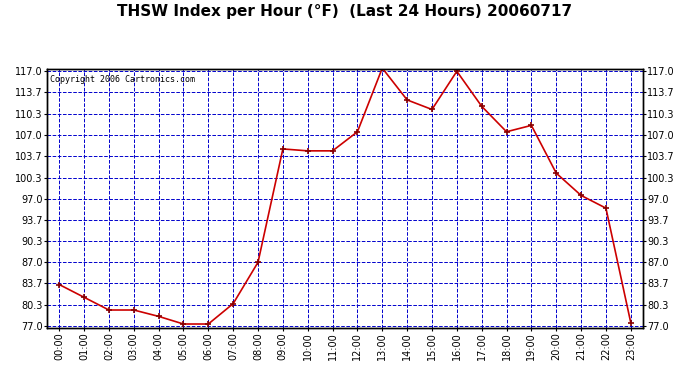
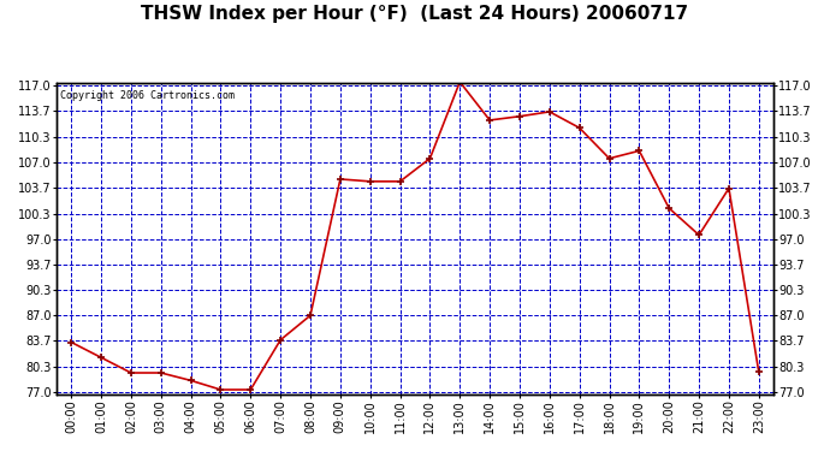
07:00: 80.5 -> 83.8
15:00: 111.0 -> 113.0
16:00: 117.0 -> 113.6
22:00: 95.5 -> 103.6
23:00: 77.5 -> 79.6
